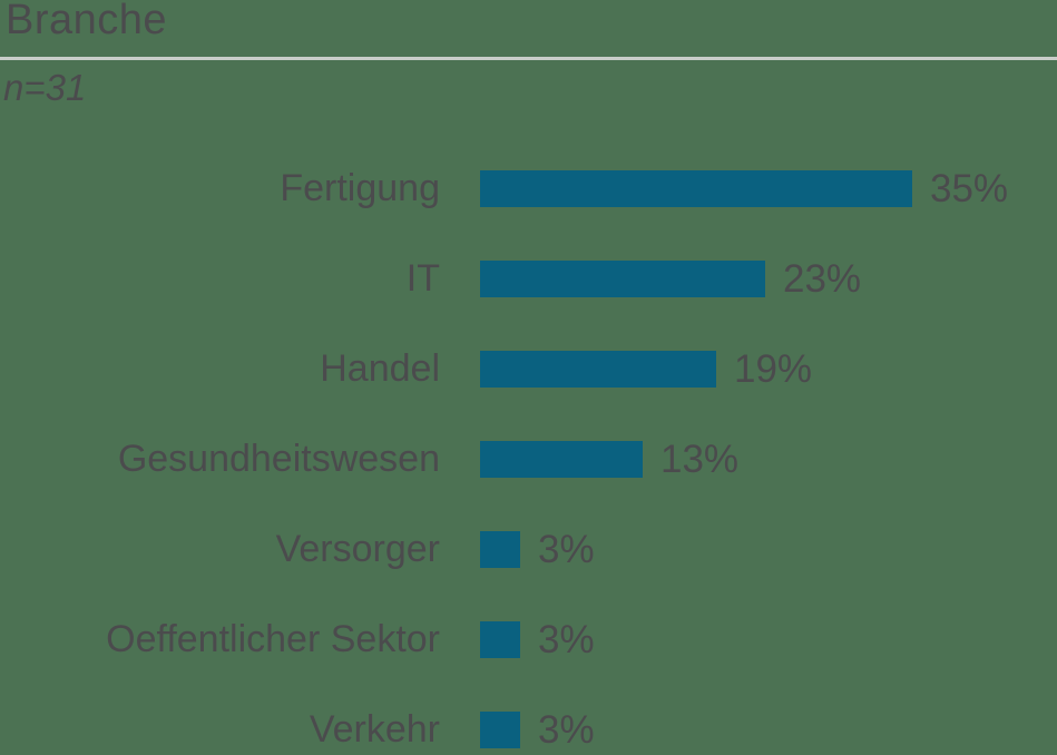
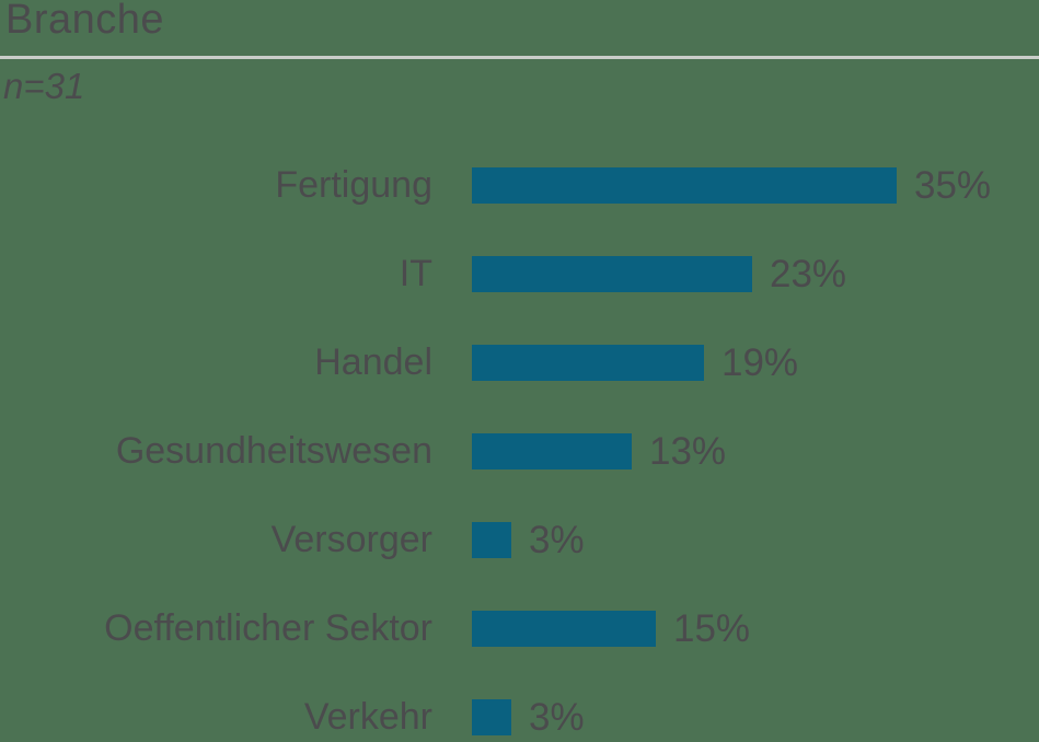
Oeffentlicher Sektor: 3% -> 15%
